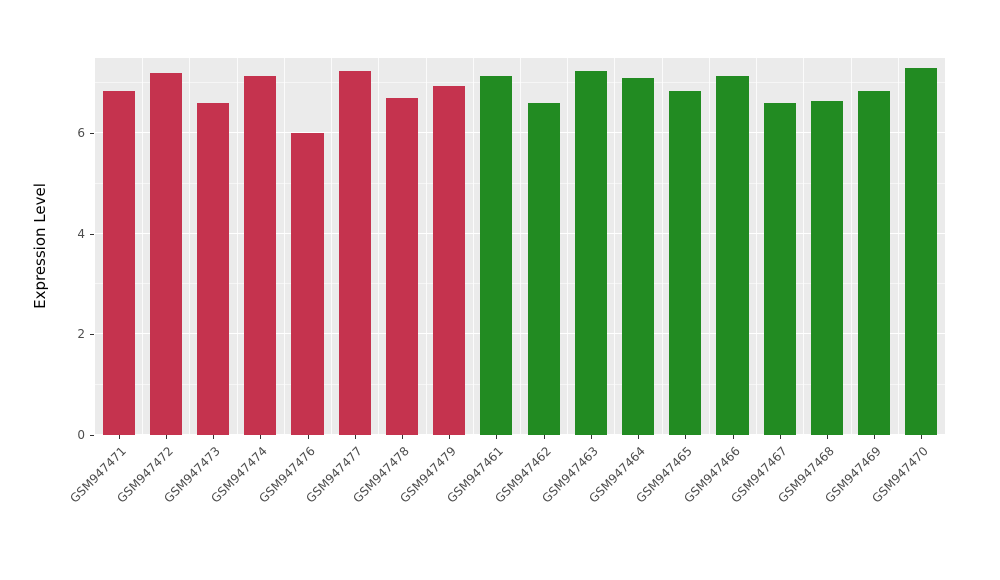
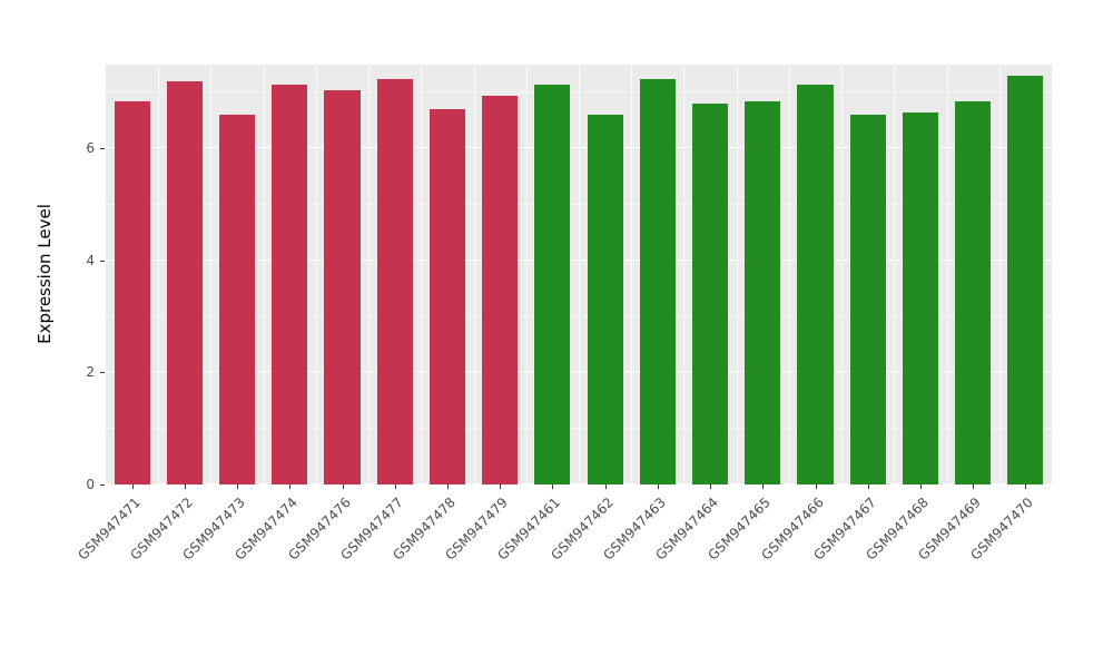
GSM947476: 6.0 -> 7.0
GSM947464: 7.1 -> 6.8
